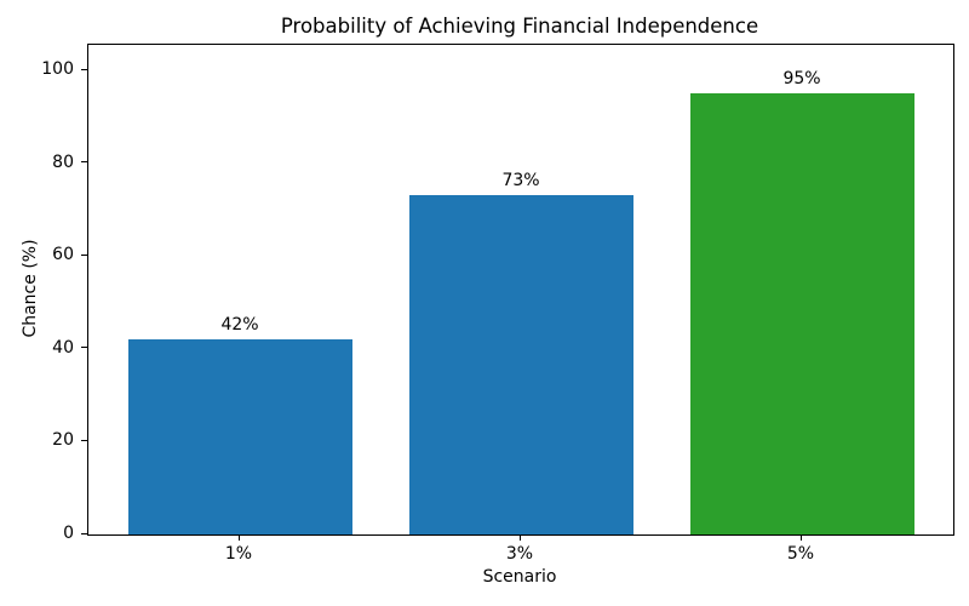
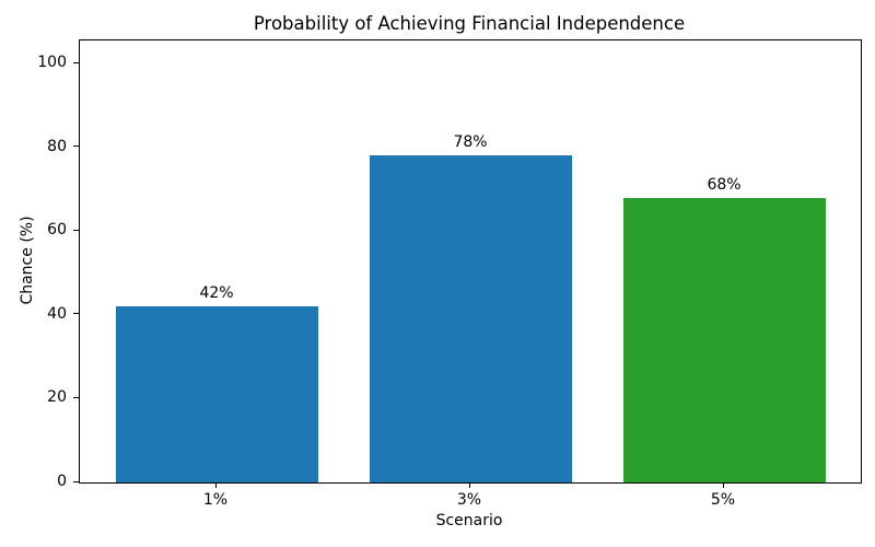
3%: 73% -> 78%
5%: 95% -> 68%
